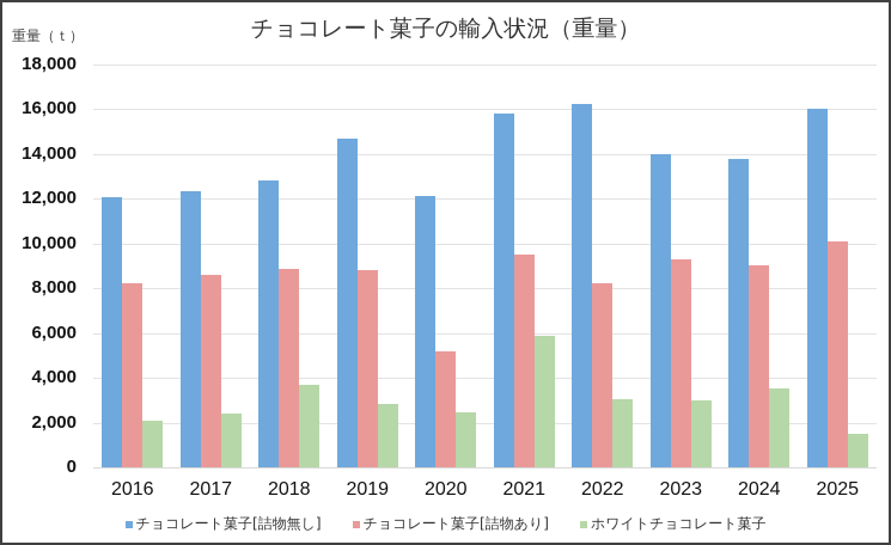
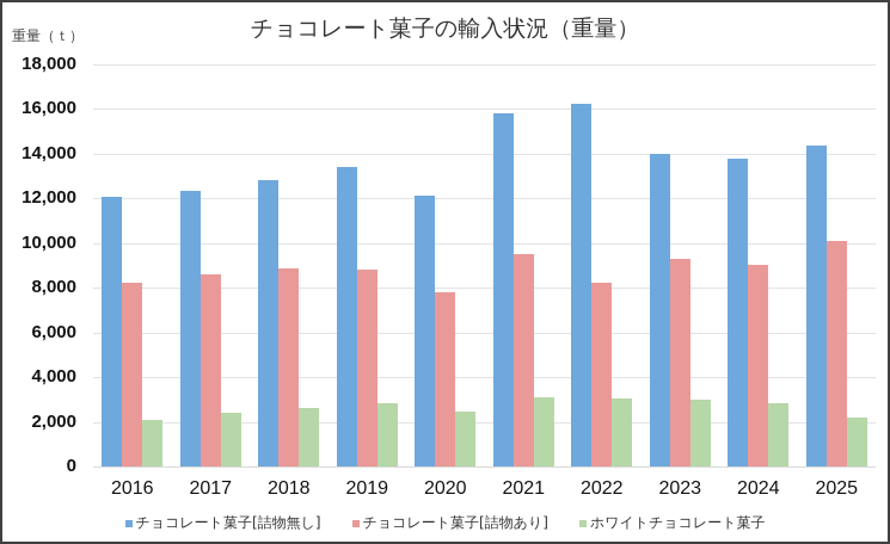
ホワイトチョコレート菓子/2018: 3700 -> 2600
チョコレート菓子[詰物無し]/2019: 14700 -> 13400
チョコレート菓子[詰物あり]/2020: 5200 -> 7800
ホワイトチョコレート菓子/2021: 5900 -> 3100
ホワイトチョコレート菓子/2024: 3500 -> 2800
チョコレート菓子[詰物無し]/2025: 16000 -> 14400
ホワイトチョコレート菓子/2025: 1500 -> 2200
